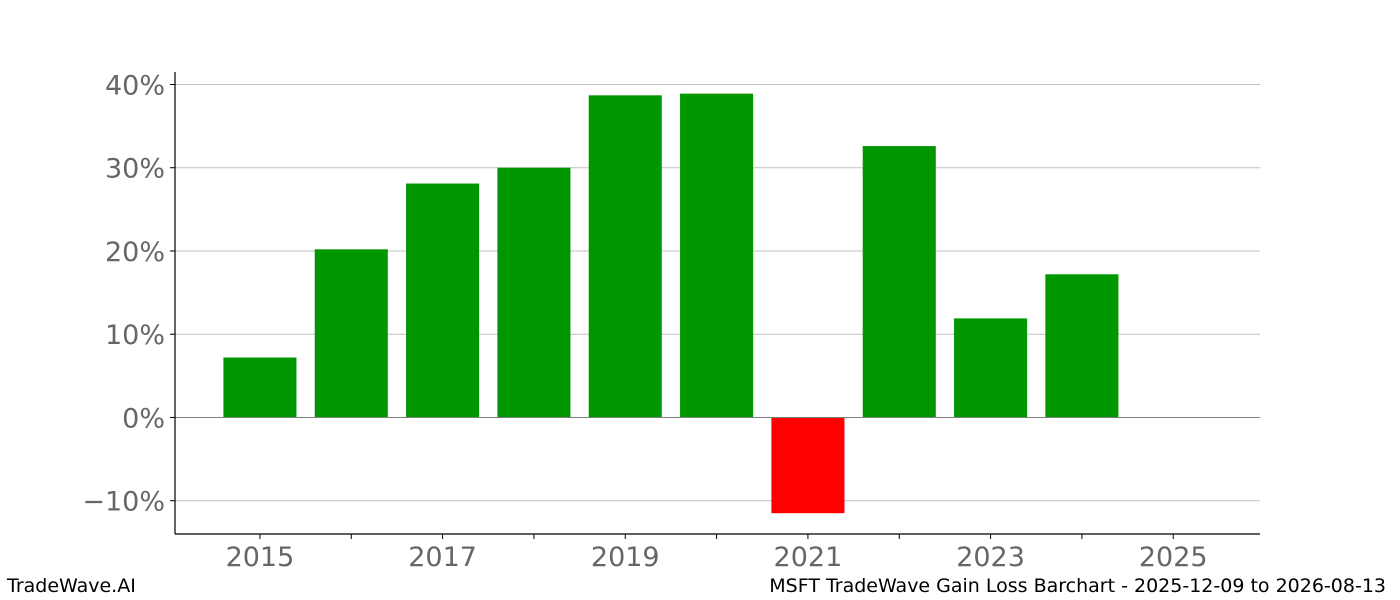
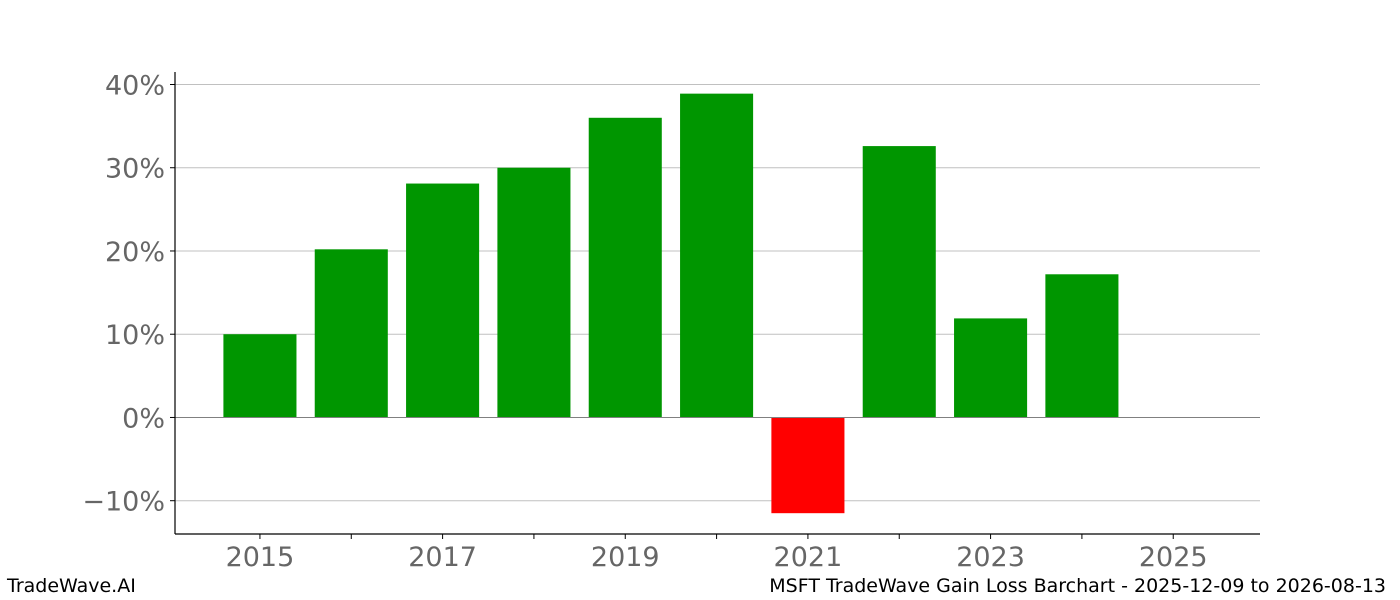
2015: 7% -> 10%
2019: 39% -> 36%
